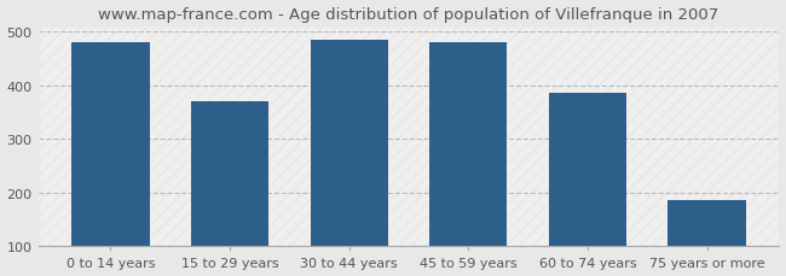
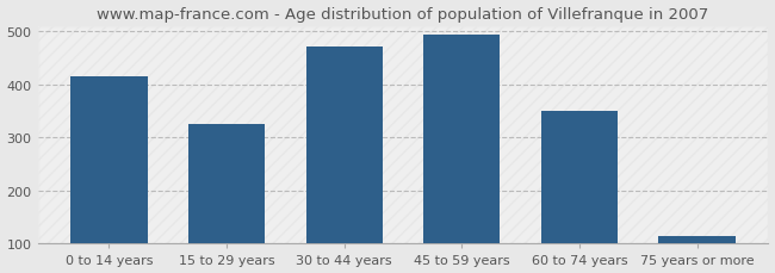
0 to 14 years: 480 -> 415
15 to 29 years: 370 -> 325
30 to 44 years: 485 -> 470
45 to 59 years: 480 -> 493
60 to 74 years: 385 -> 350
75 years or more: 185 -> 115
